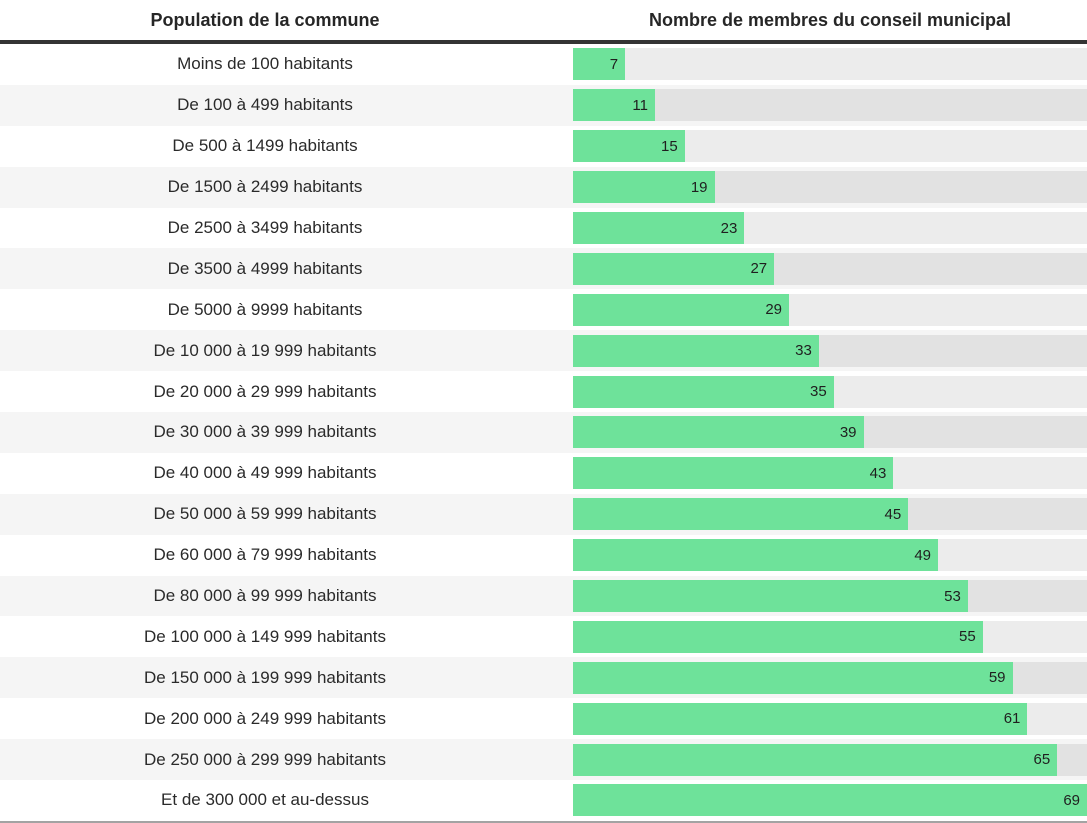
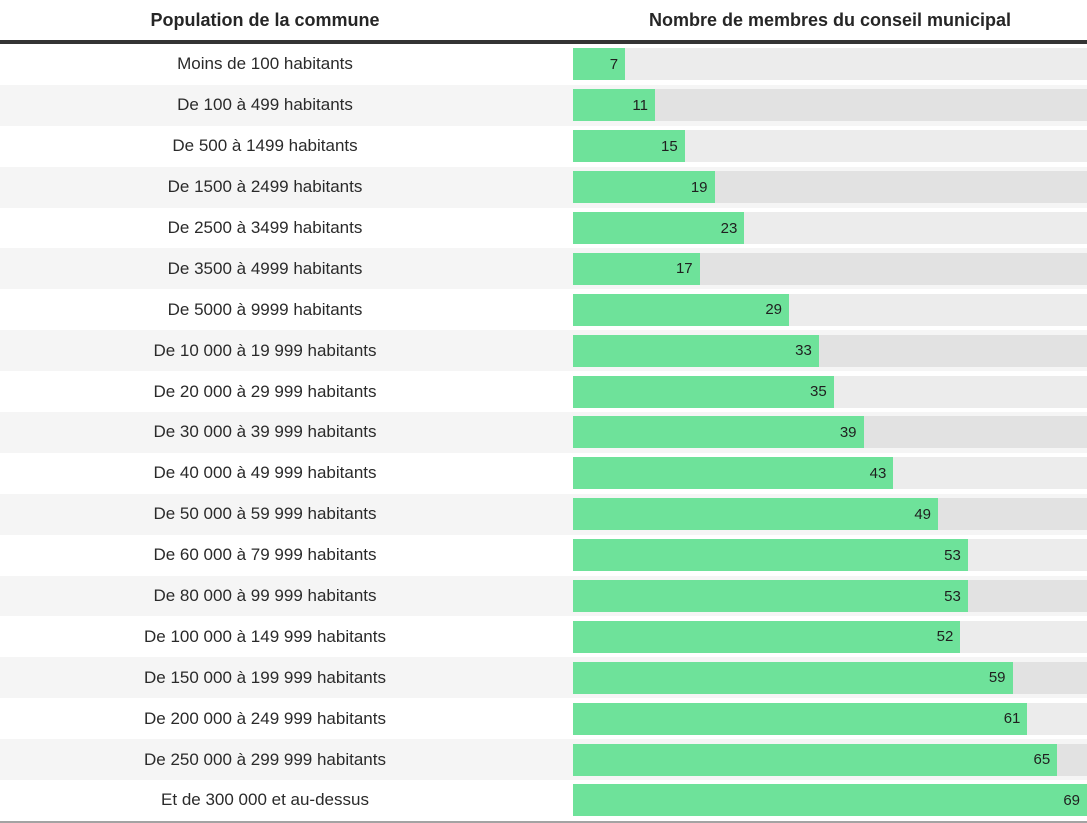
De 3500 à 4999 habitants: 27 -> 17
De 50 000 à 59 999 habitants: 45 -> 49
De 60 000 à 79 999 habitants: 49 -> 53
De 100 000 à 149 999 habitants: 55 -> 52
